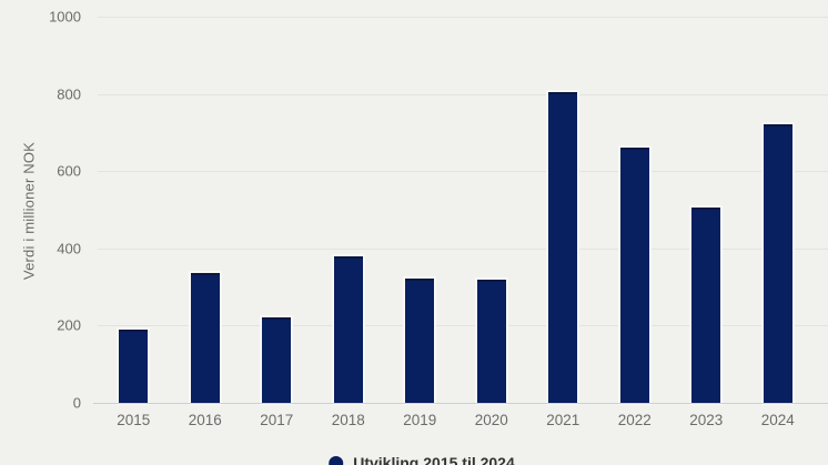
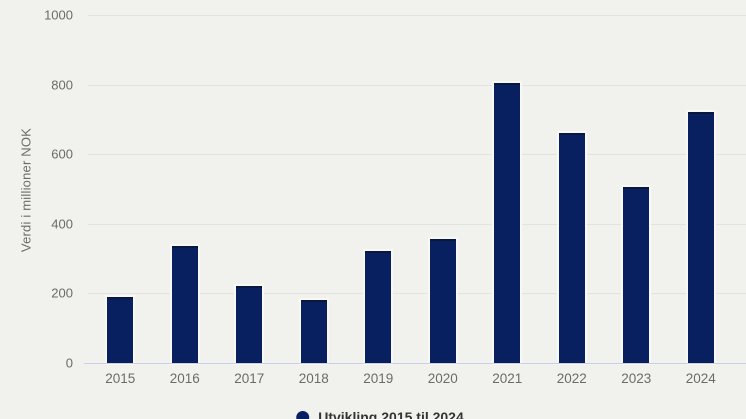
2018: 380 -> 180
2020: 320 -> 360
